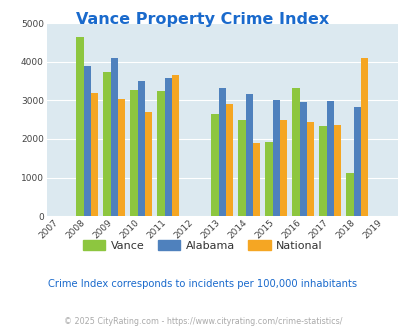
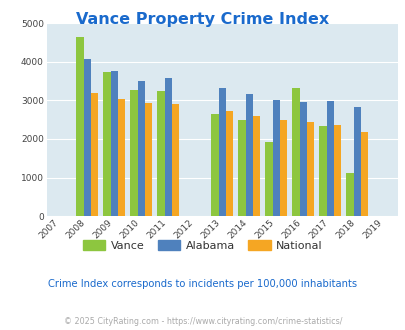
Alabama/2008: 3900 -> 4080
Alabama/2009: 4100 -> 3760
National/2010: 2700 -> 2940
National/2011: 3650 -> 2900
National/2013: 2900 -> 2720
National/2014: 1900 -> 2600
National/2018: 4100 -> 2190
